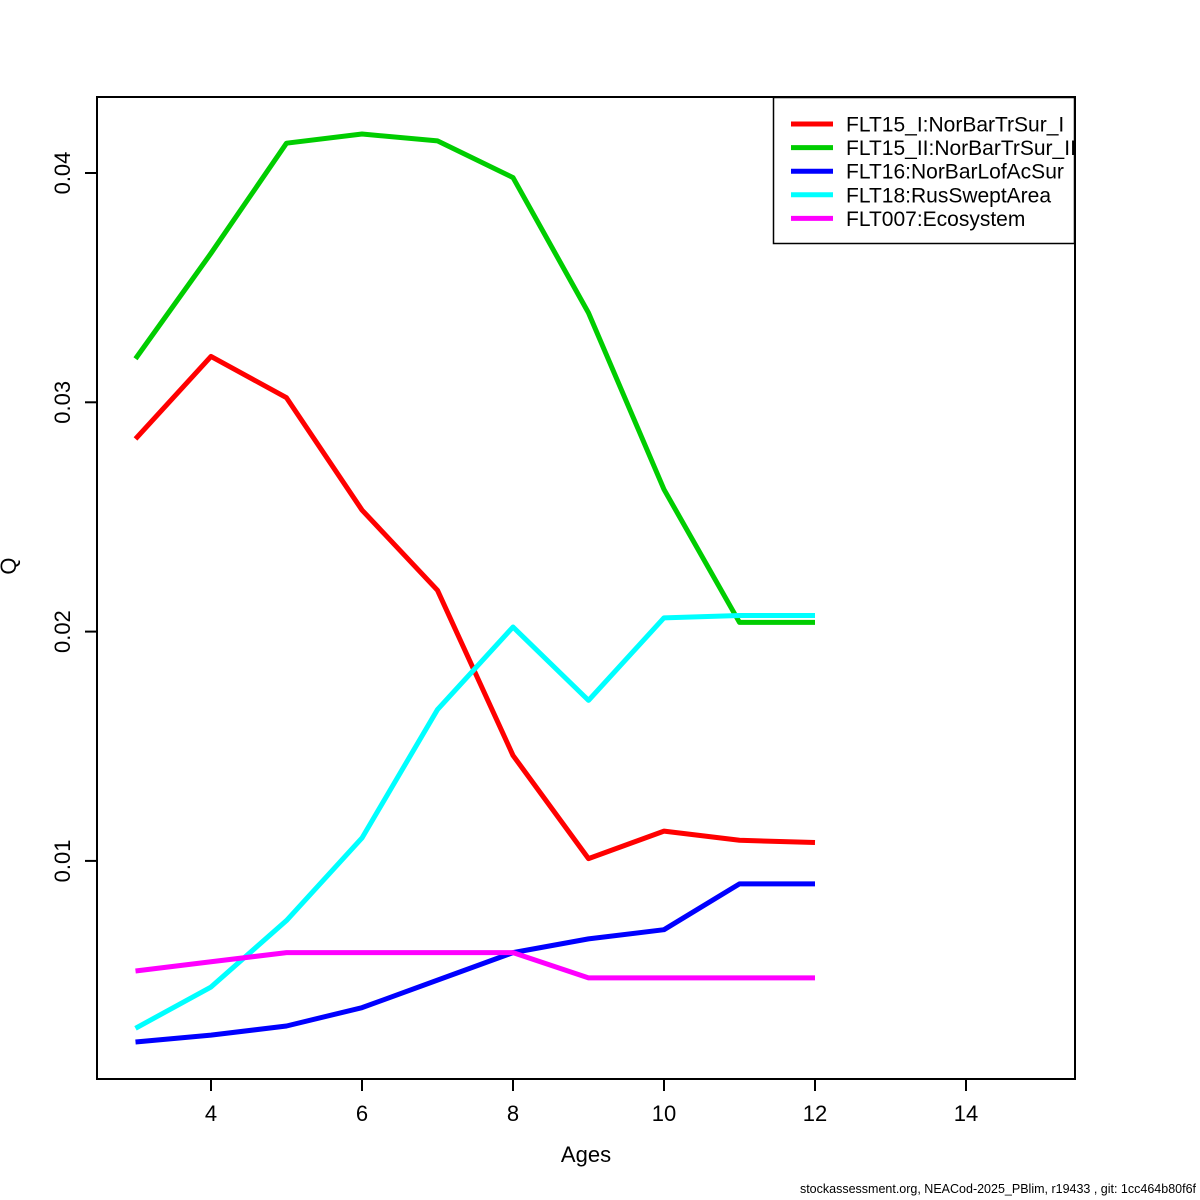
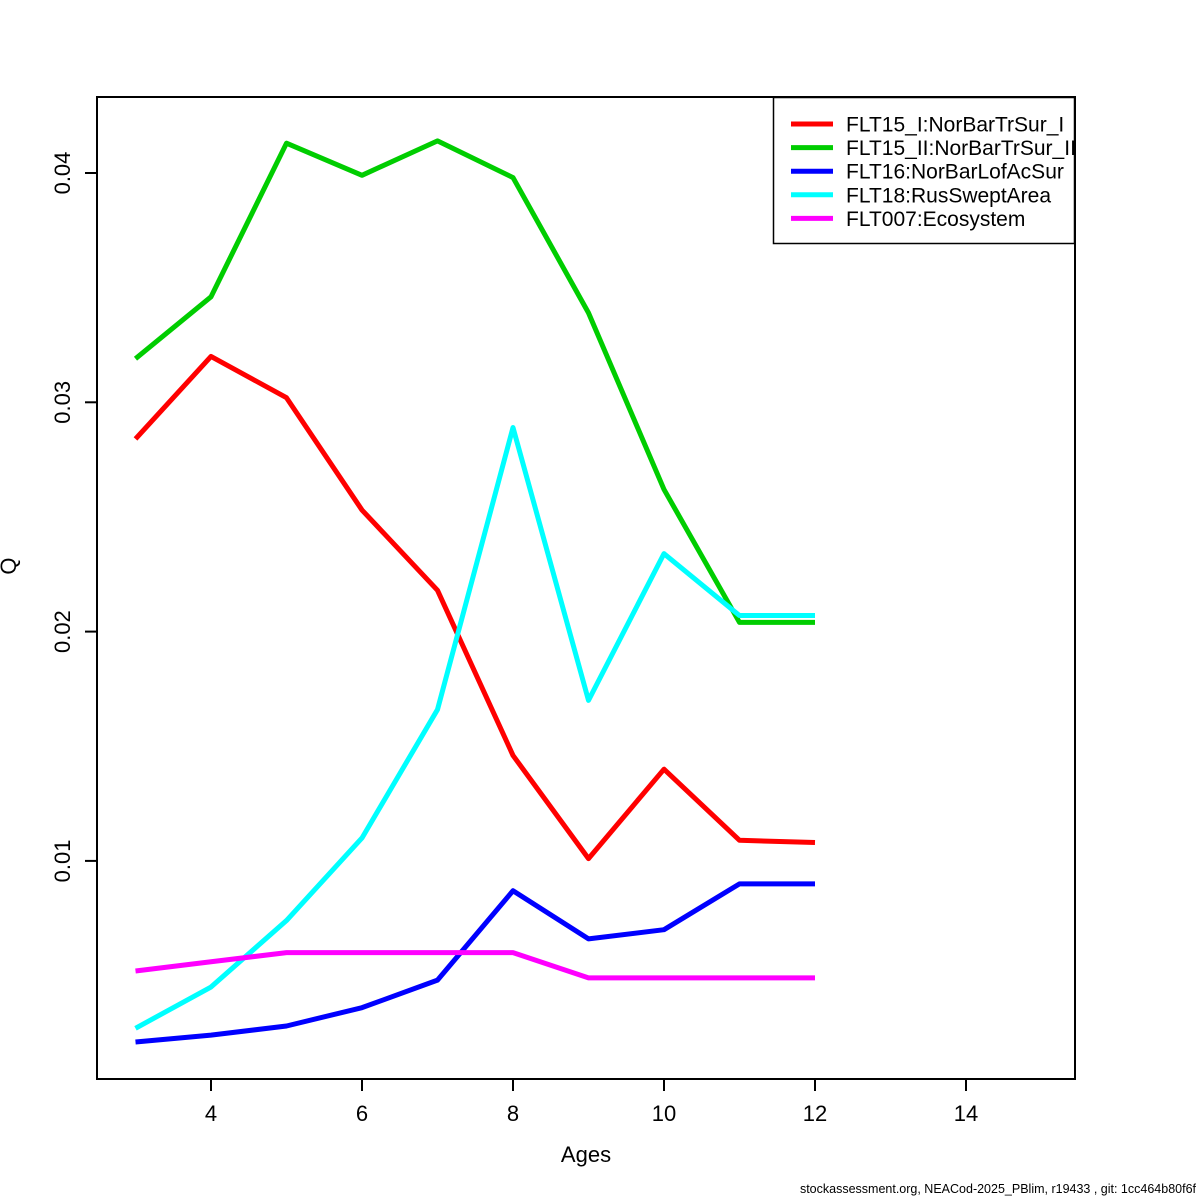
FLT15_II:NorBarTrSur_II/4: 0.0365 -> 0.0346
FLT15_II:NorBarTrSur_II/6: 0.0417 -> 0.0399
FLT16:NorBarLofAcSur/8: 0.0060 -> 0.0087
FLT18:RusSweptArea/8: 0.0202 -> 0.0289
FLT15_I:NorBarTrSur_I/10: 0.0113 -> 0.0140
FLT18:RusSweptArea/10: 0.0206 -> 0.0234
